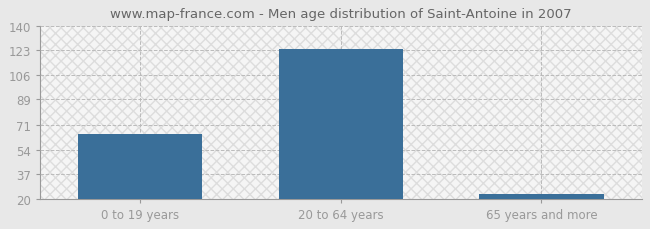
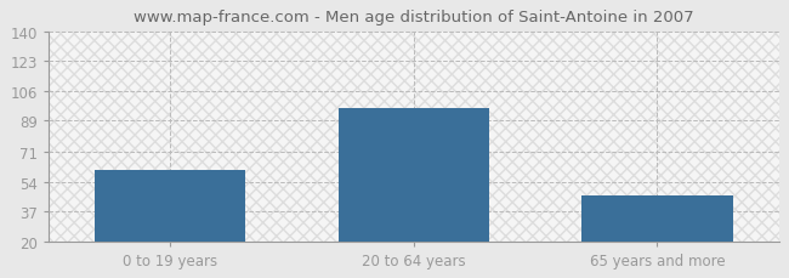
0 to 19 years: 65 -> 61
20 to 64 years: 124 -> 96
65 years and more: 23 -> 46
